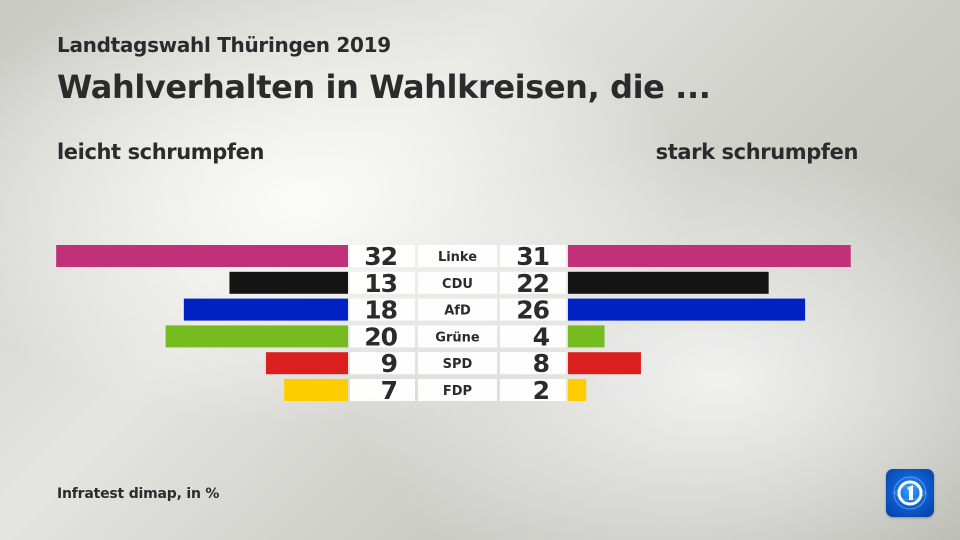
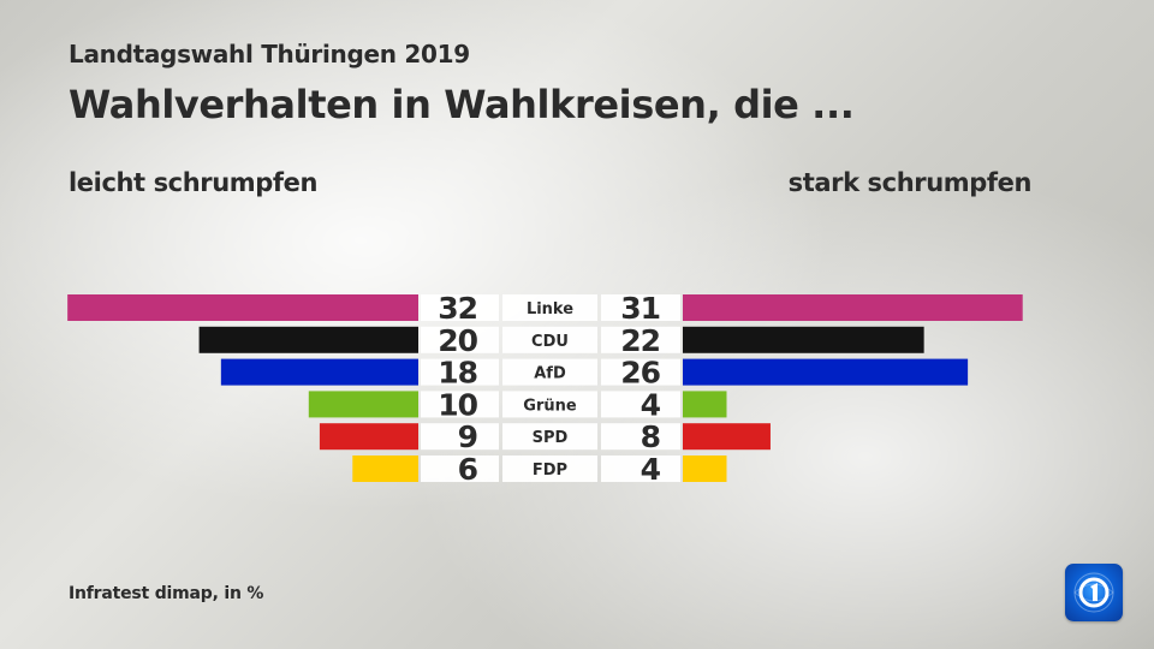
leicht schrumpfen/CDU: 13 -> 20
leicht schrumpfen/Grüne: 20 -> 10
leicht schrumpfen/FDP: 7 -> 6
stark schrumpfen/FDP: 2 -> 4
